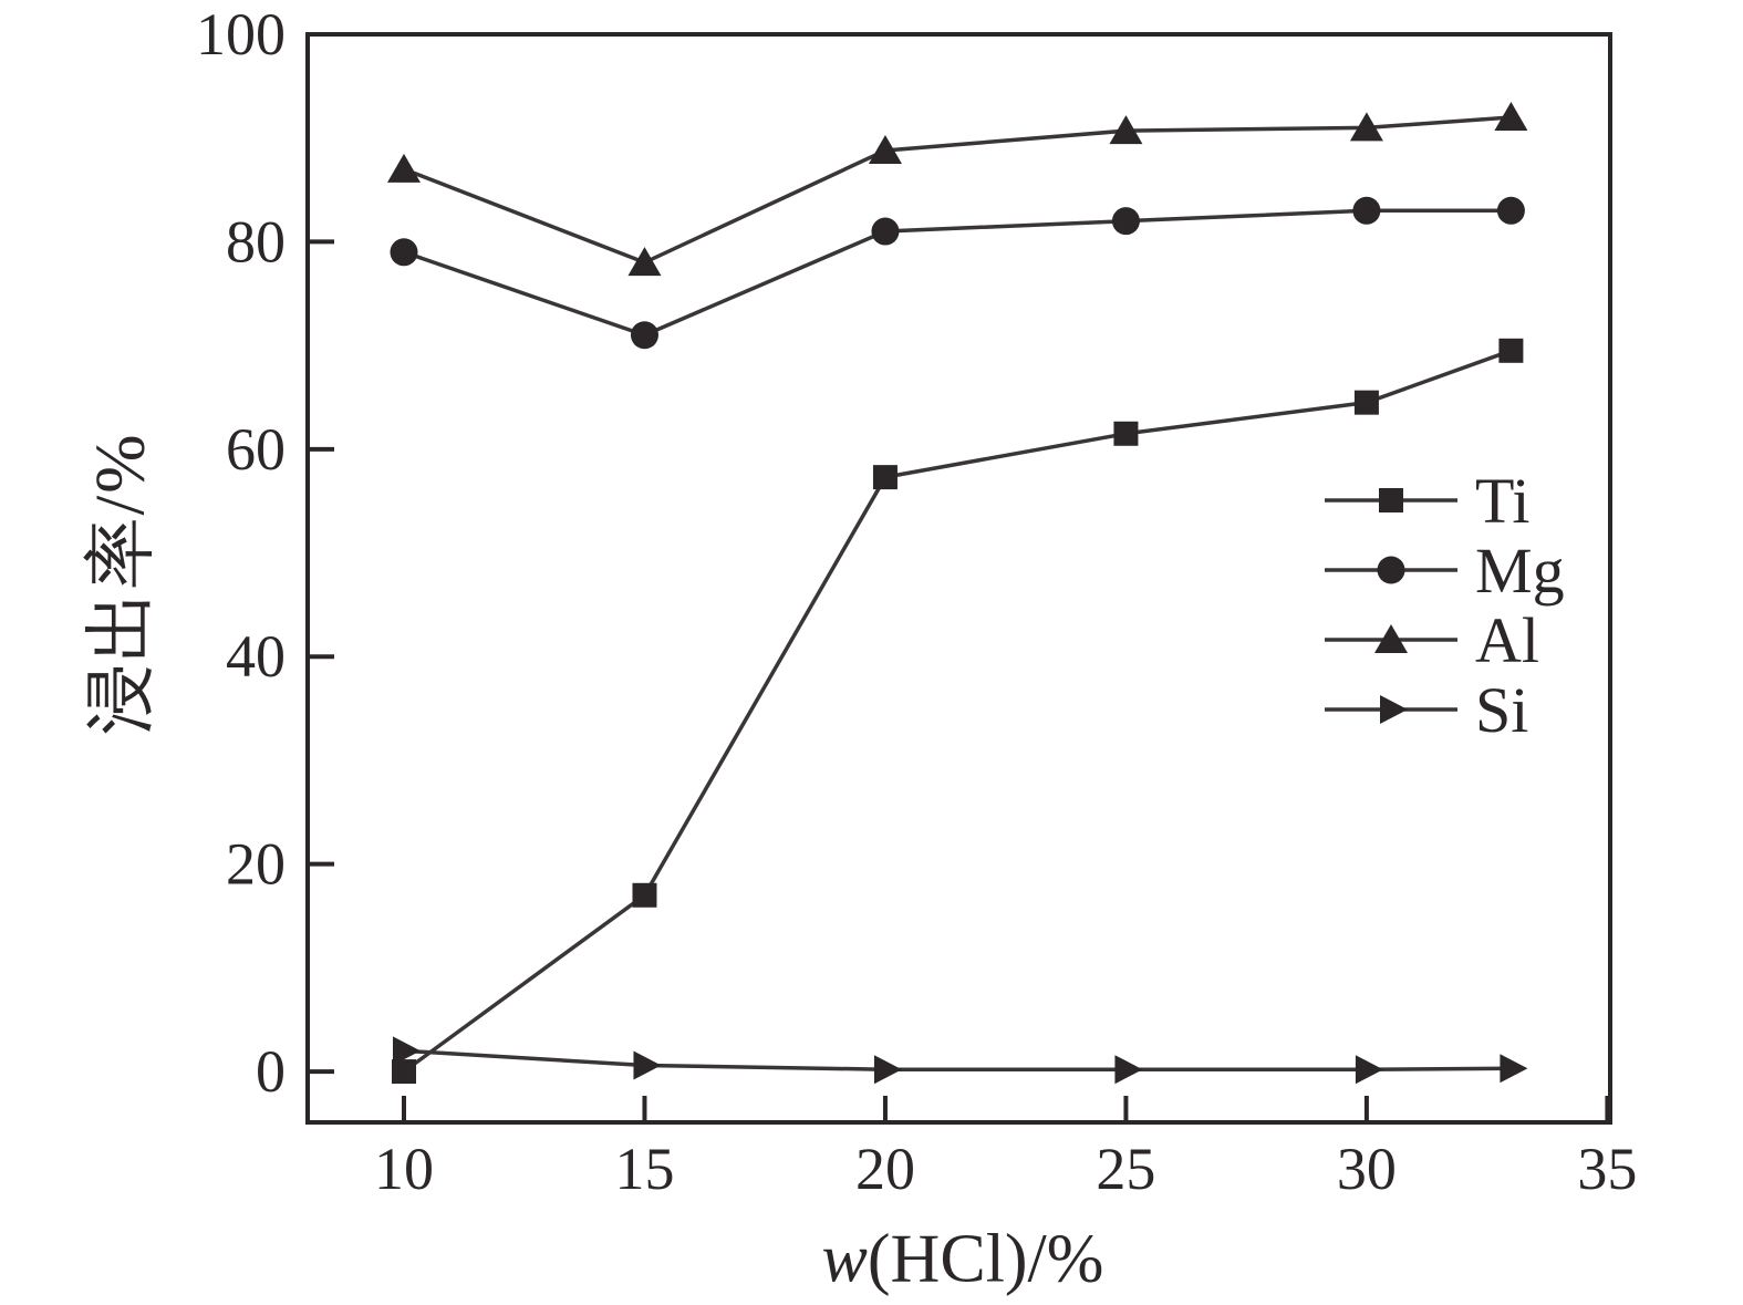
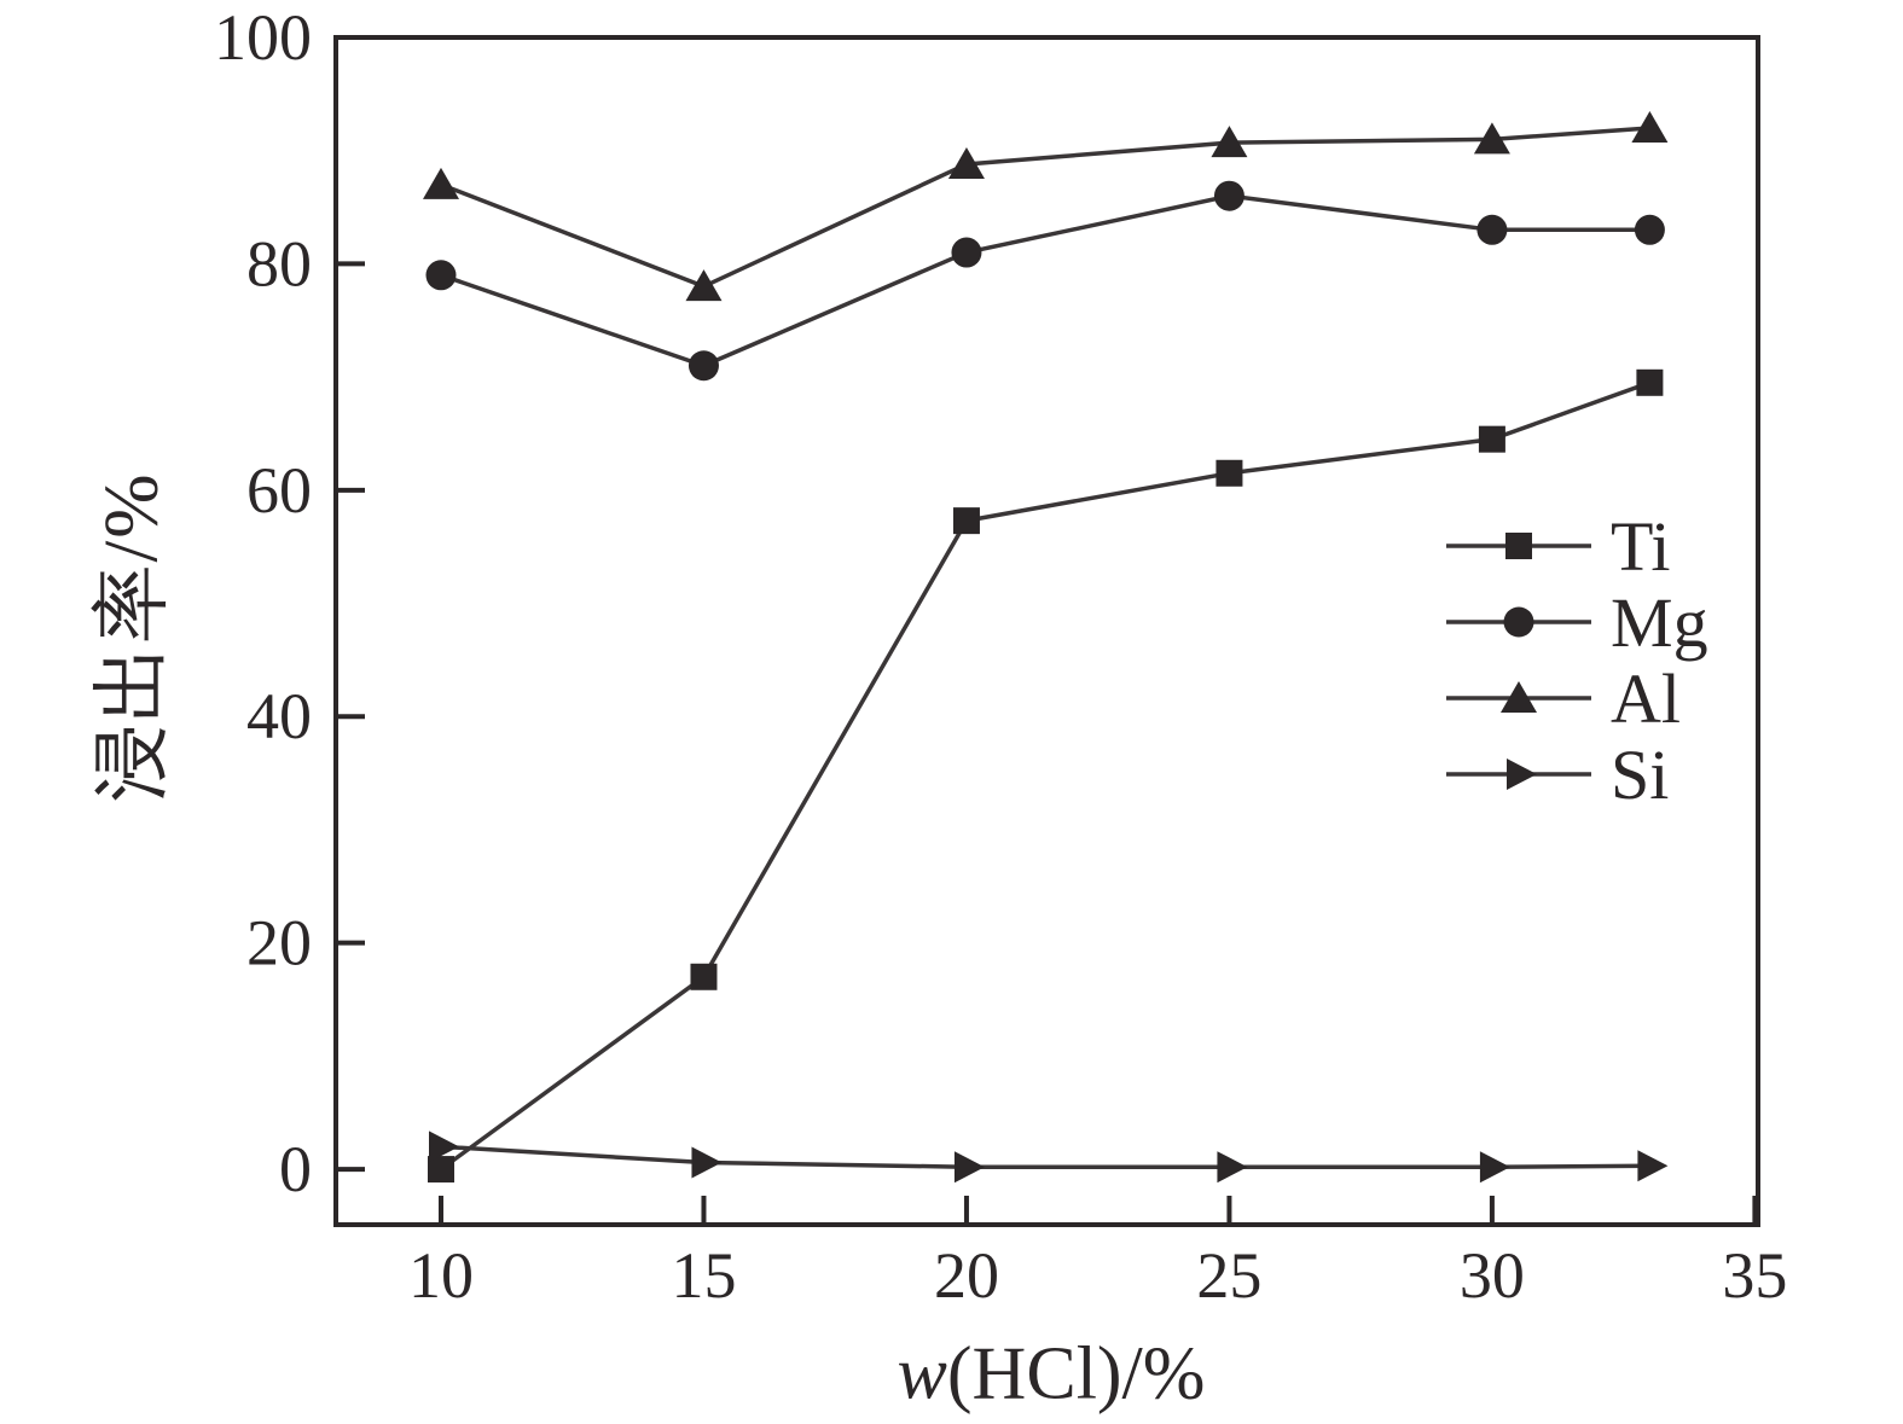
Mg/25: 82 -> 86
